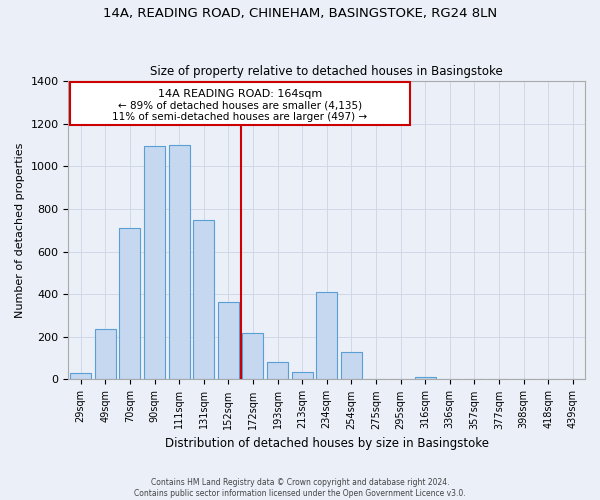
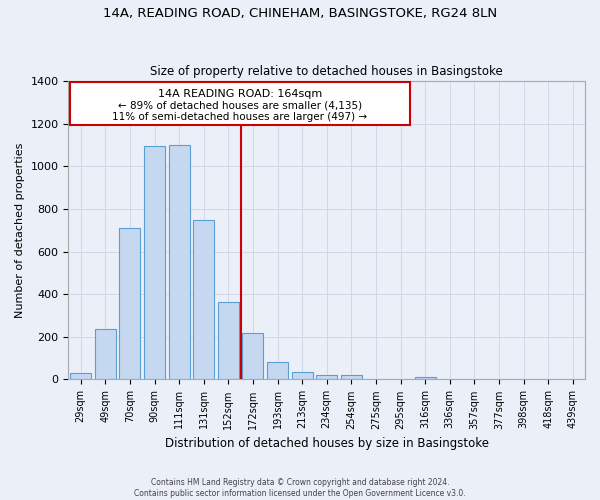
234sqm: 410 -> 20
254sqm: 130 -> 20
